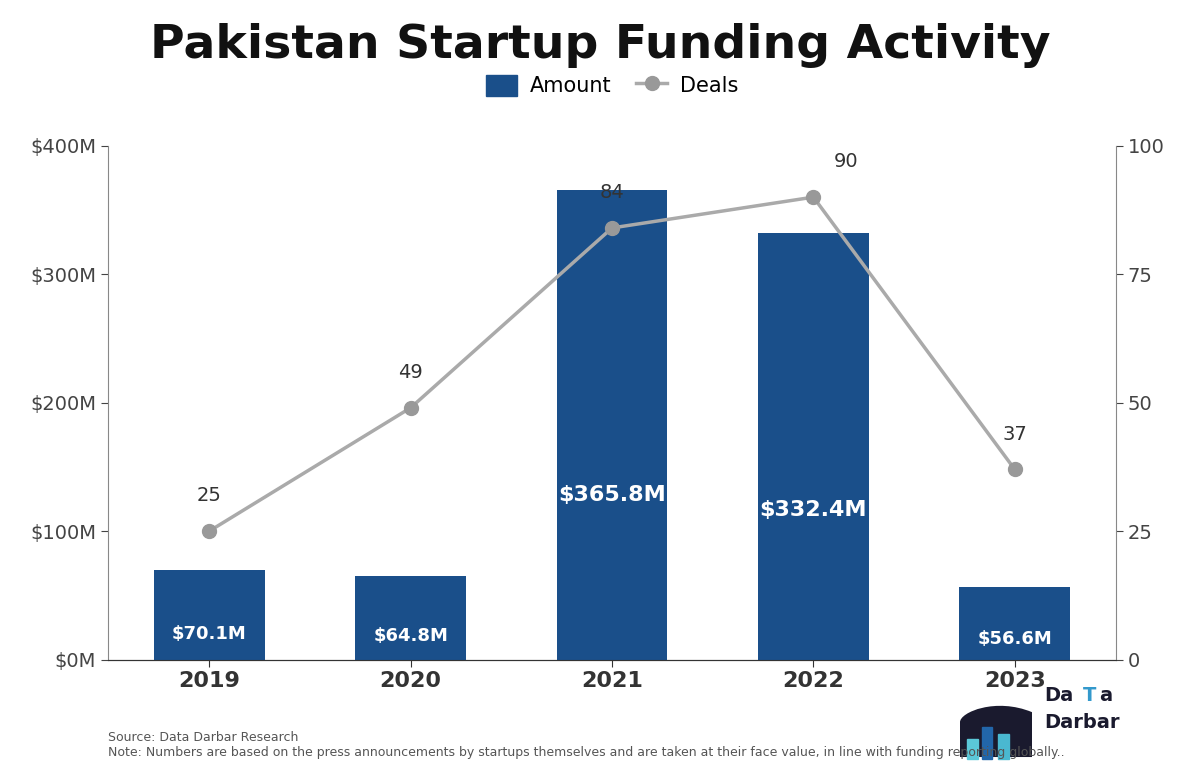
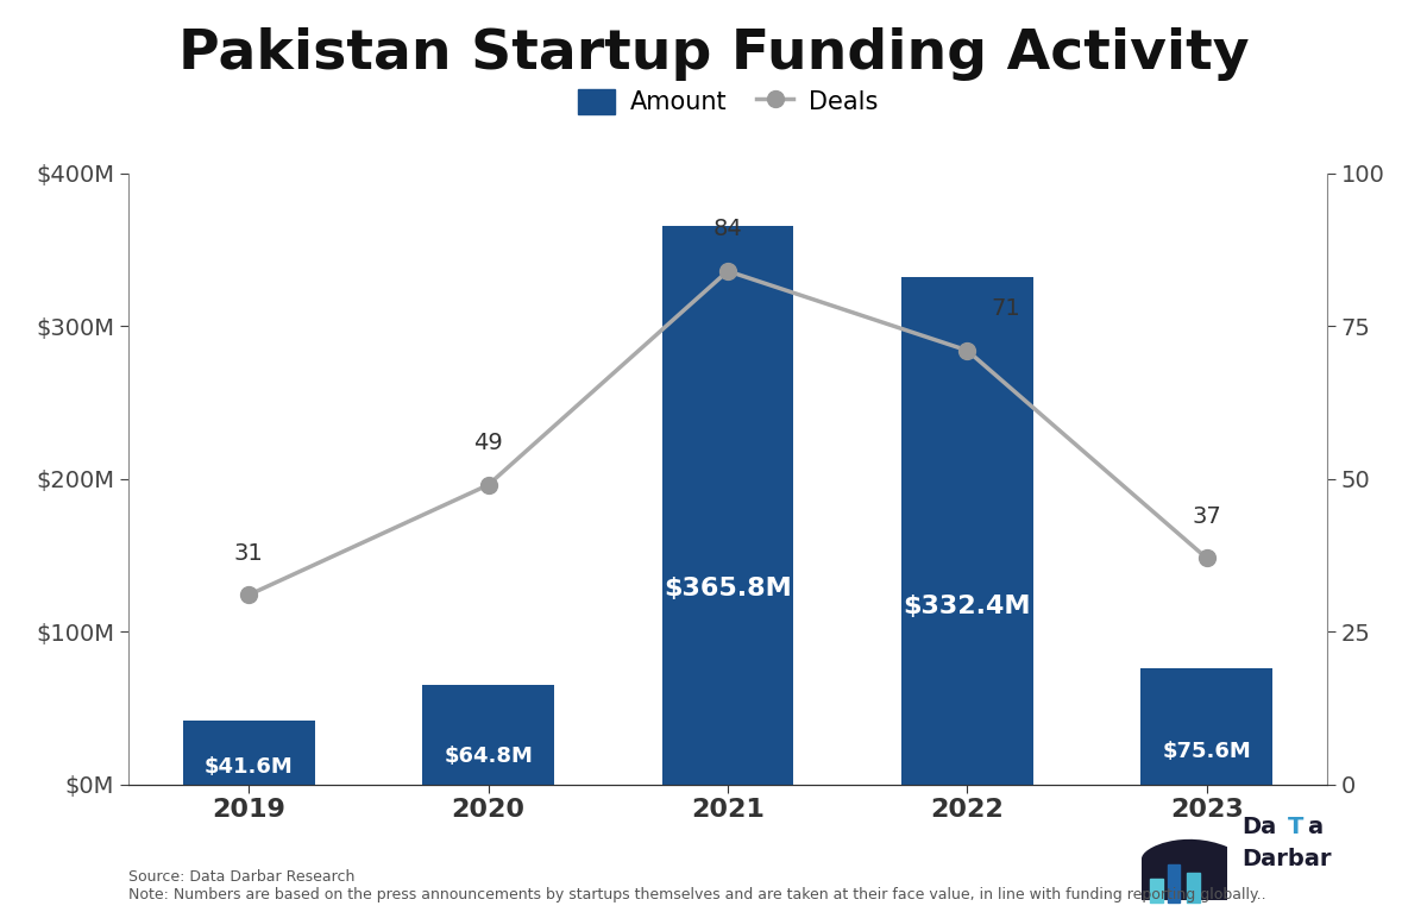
Amount/2019: $70.1M -> $41.6M
Deals/2019: 25 -> 31
Deals/2022: 90 -> 71
Amount/2023: $56.6M -> $75.6M
